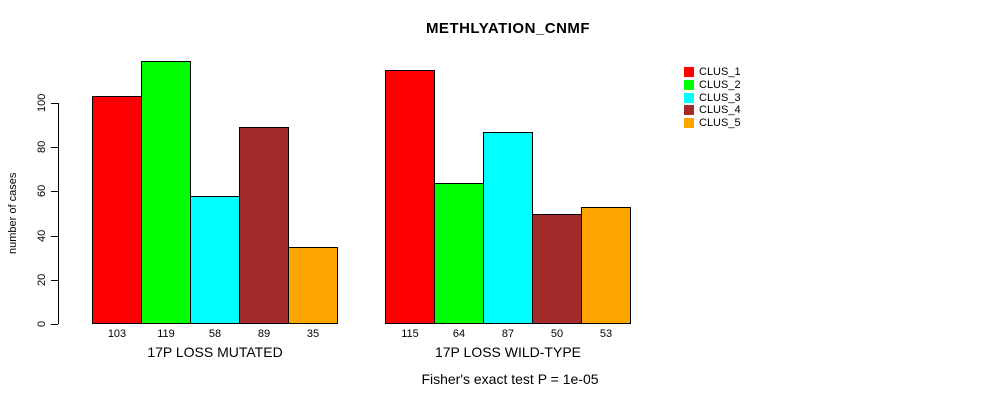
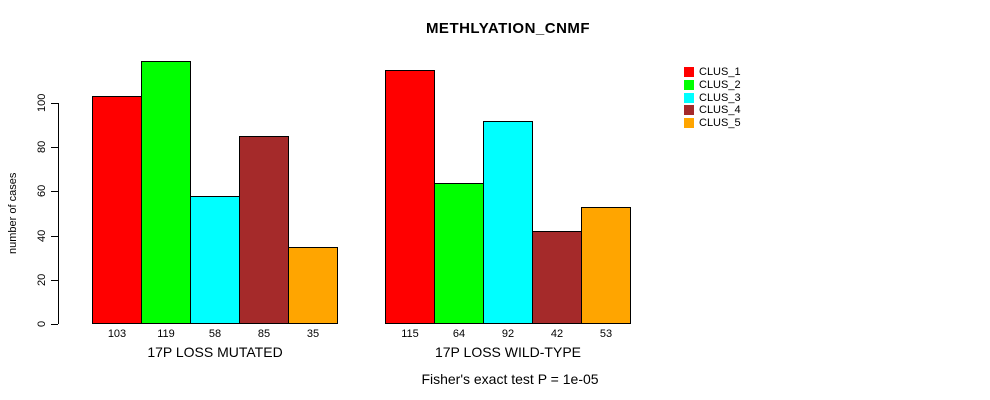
CLUS_4/17P LOSS MUTATED: 89 -> 85
CLUS_3/17P LOSS WILD-TYPE: 87 -> 92
CLUS_4/17P LOSS WILD-TYPE: 50 -> 42
